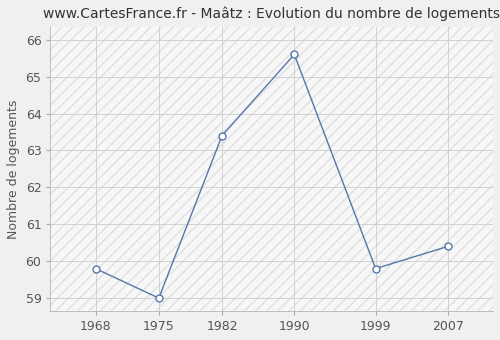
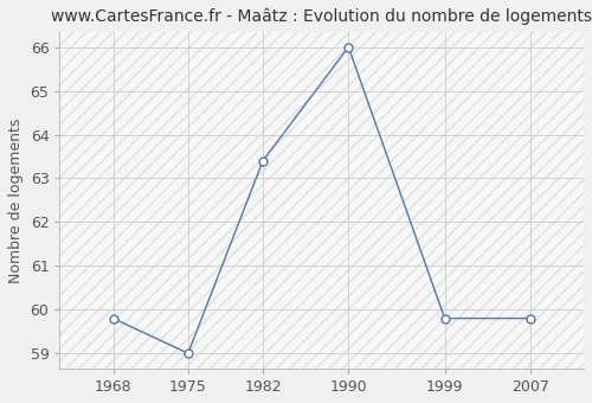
1990: 65.6 -> 66.0
2007: 60.4 -> 59.8
